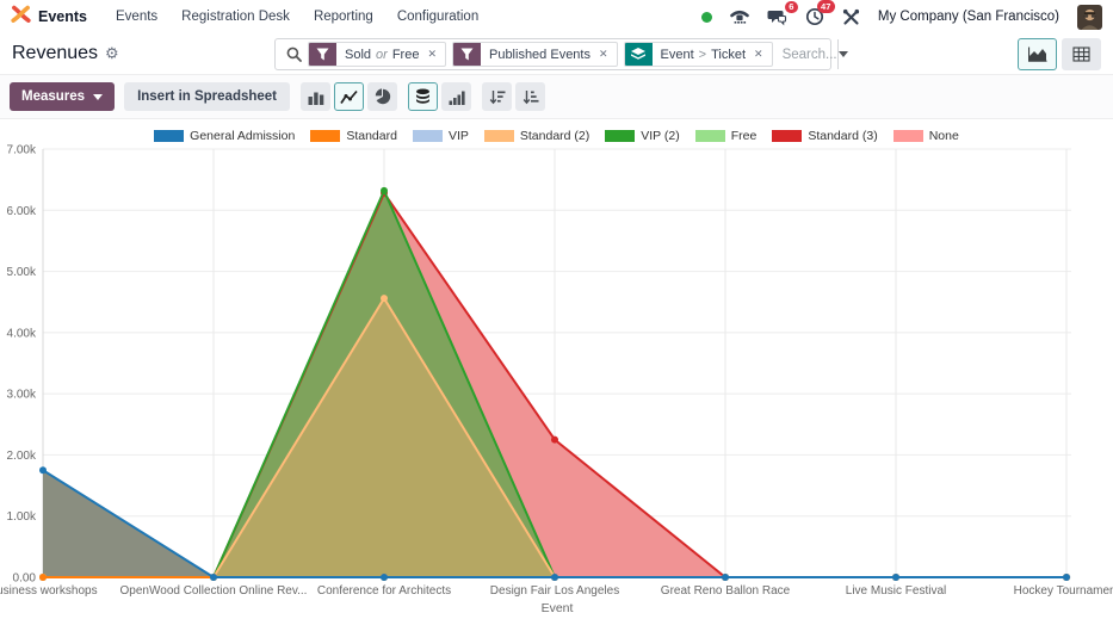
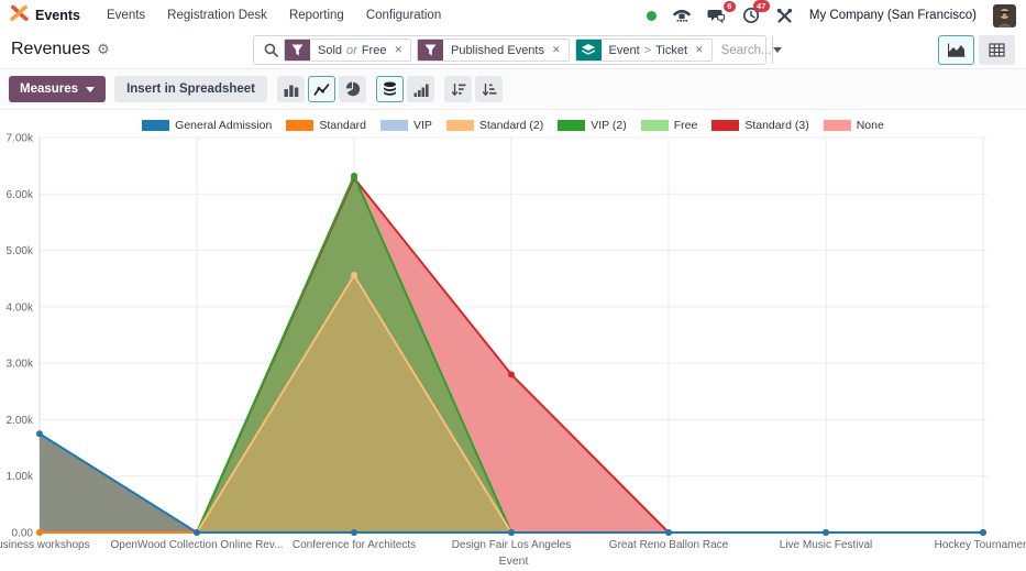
Standard (3)/Design Fair Los Angeles: 2.2k -> 2.8k
